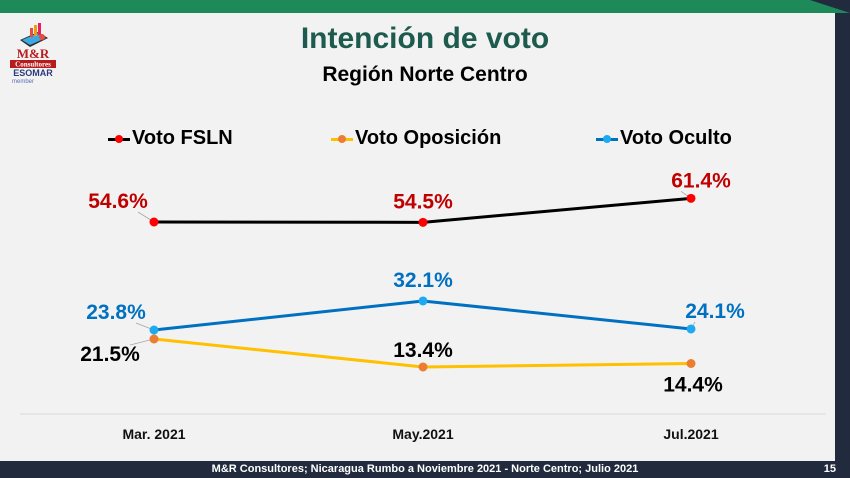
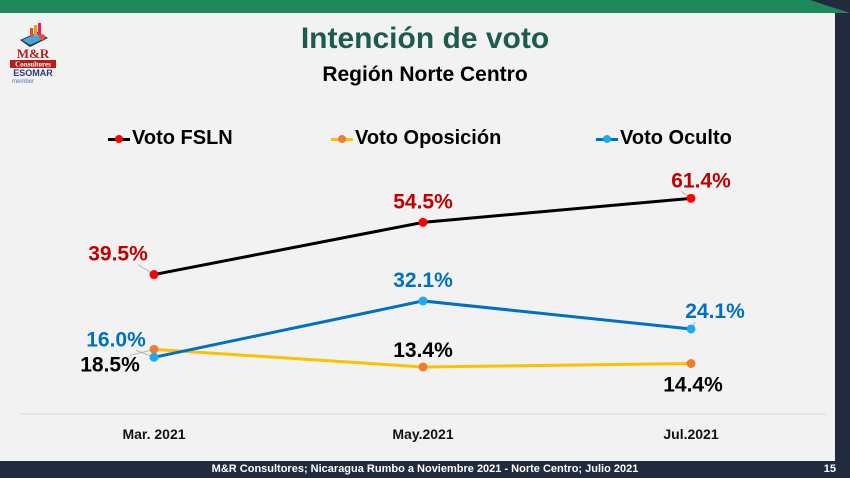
Voto FSLN/Mar. 2021: 54.6% -> 39.5%
Voto Oposición/Mar. 2021: 21.5% -> 18.5%
Voto Oculto/Mar. 2021: 23.8% -> 16.0%
